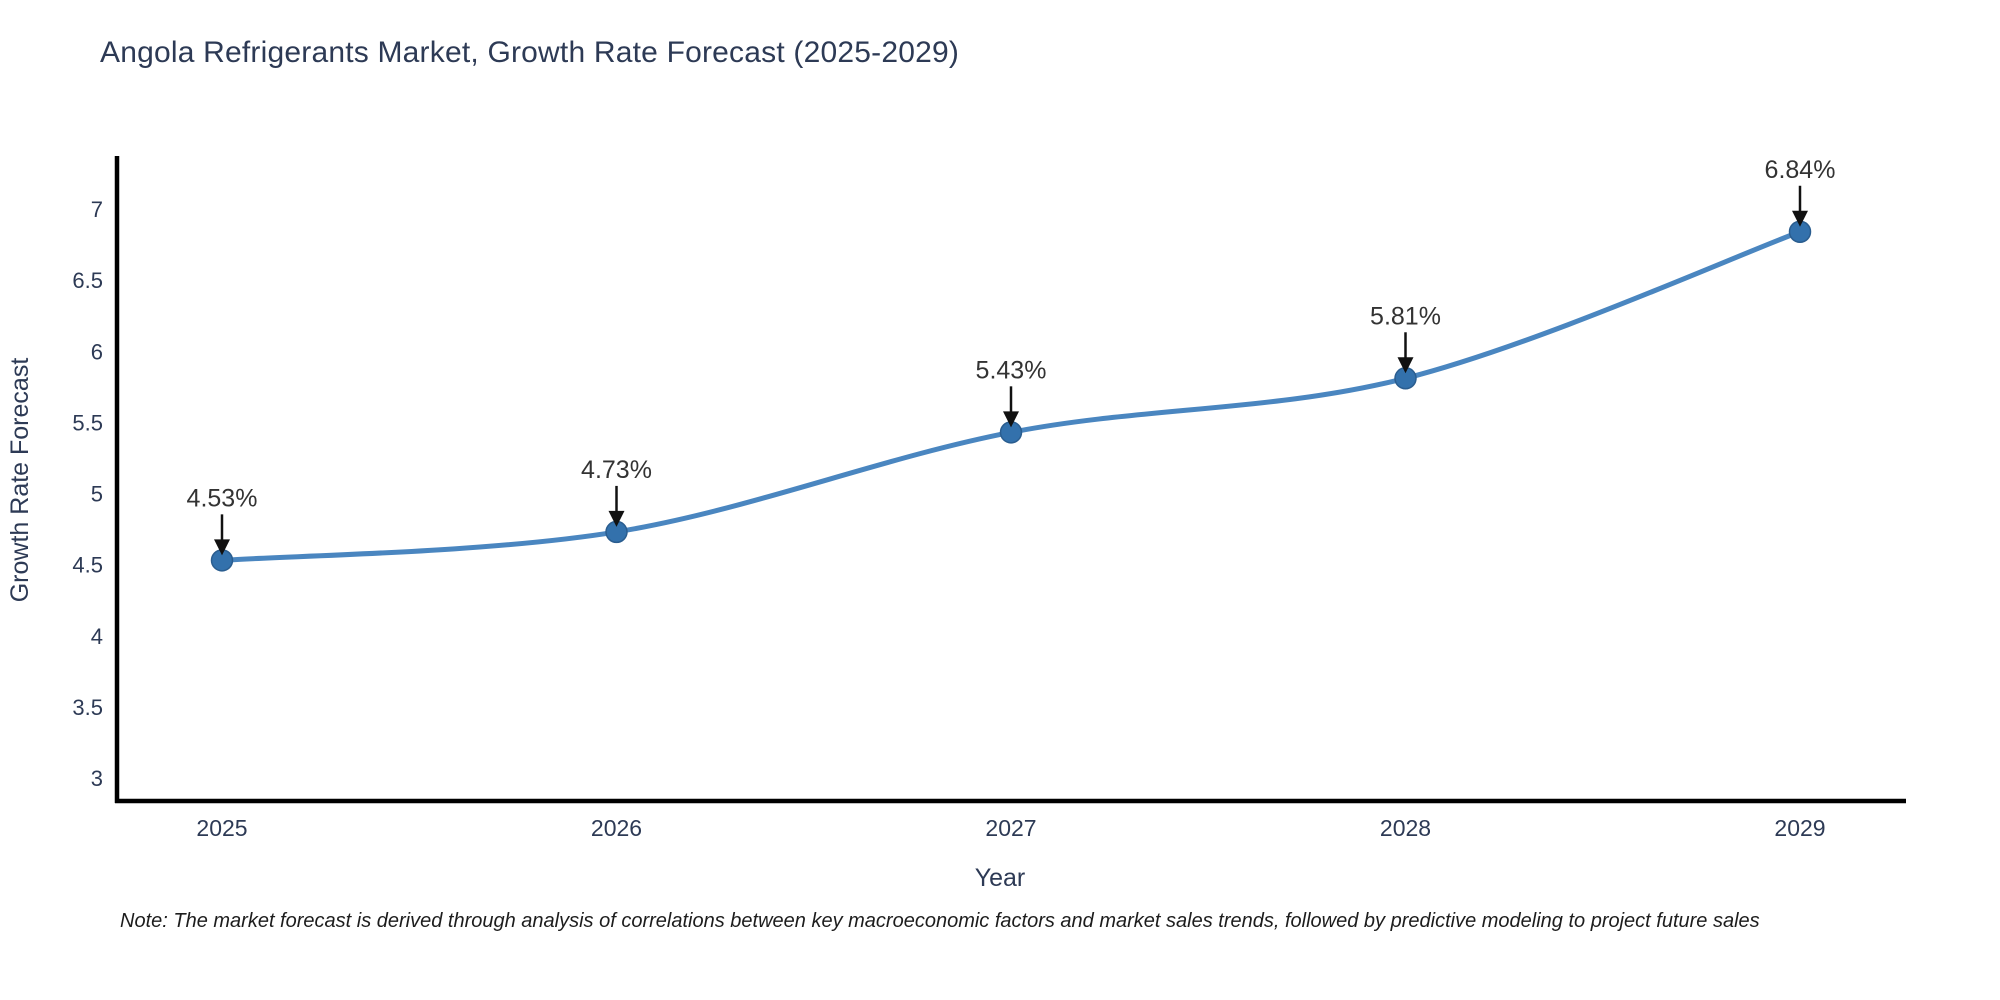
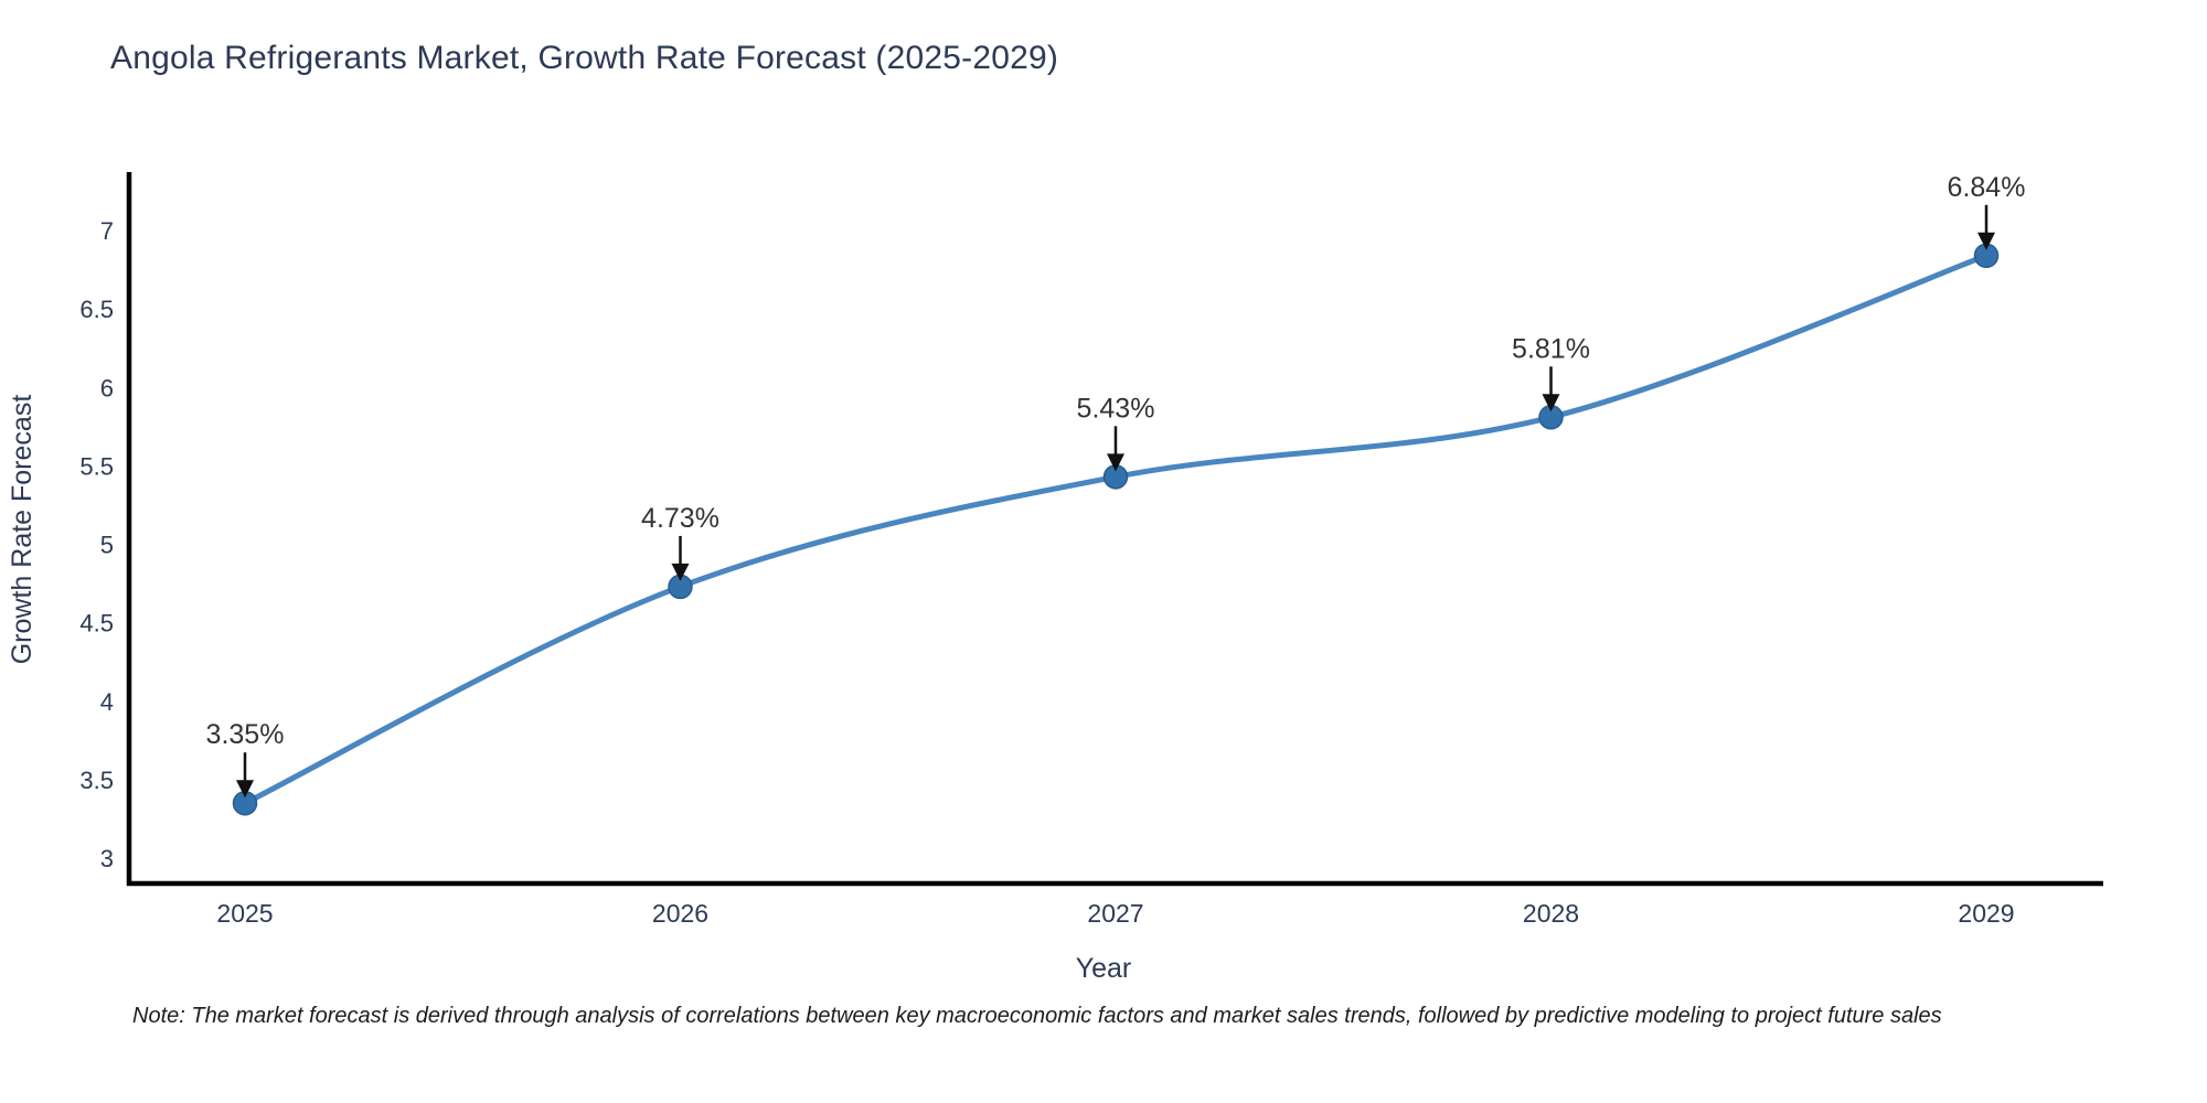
2025: 4.53% -> 3.35%
